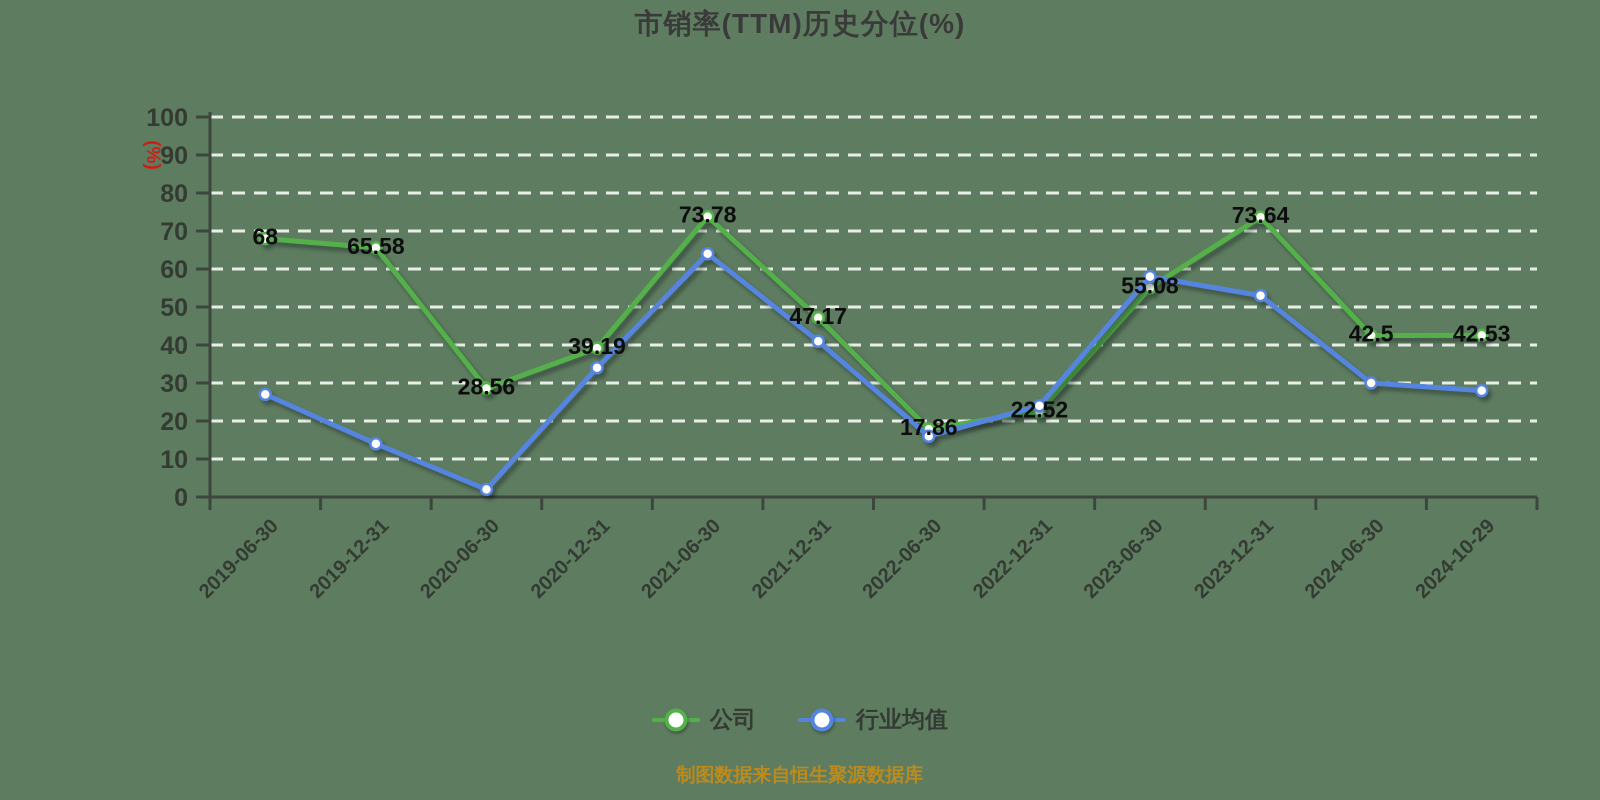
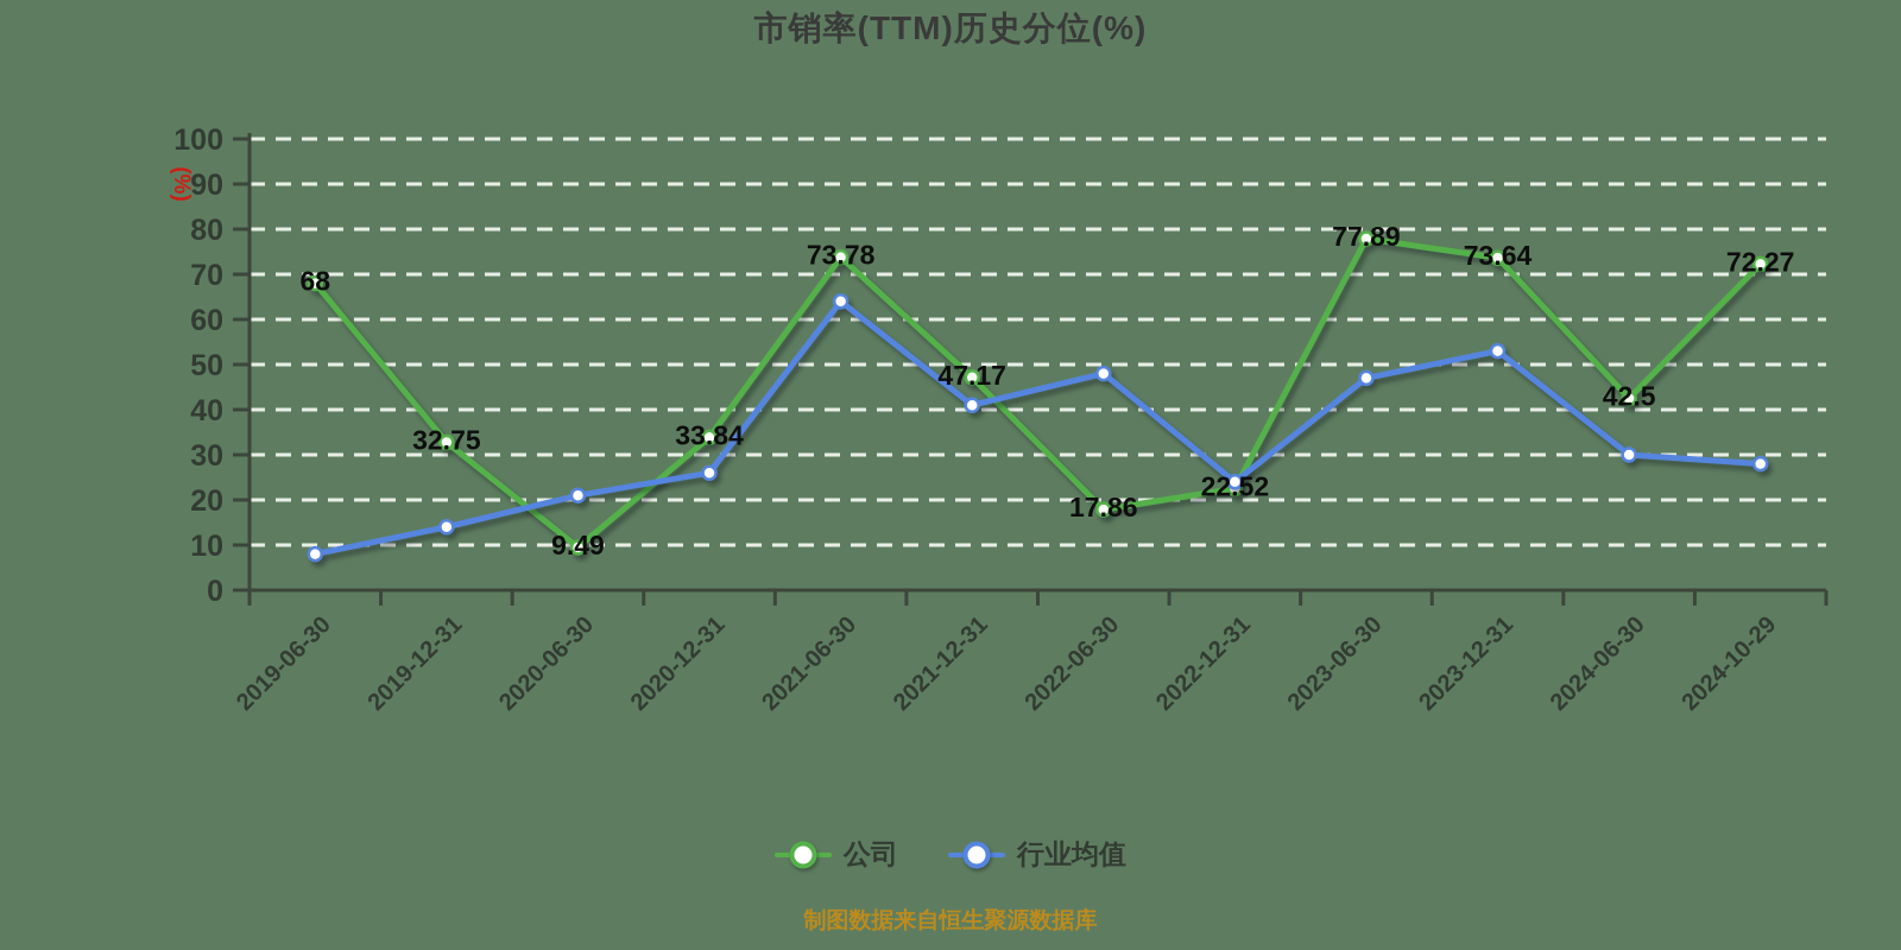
行业均值/2019-06-30: 27 -> 8
公司/2019-12-31: 65.58 -> 32.75
公司/2020-06-30: 28.56 -> 9.49
行业均值/2020-06-30: 2 -> 21
公司/2020-12-31: 39.19 -> 33.84
行业均值/2020-12-31: 34 -> 26
行业均值/2022-06-30: 16 -> 48
公司/2023-06-30: 55.08 -> 77.89
行业均值/2023-06-30: 58 -> 47
公司/2024-10-29: 42.53 -> 72.27
